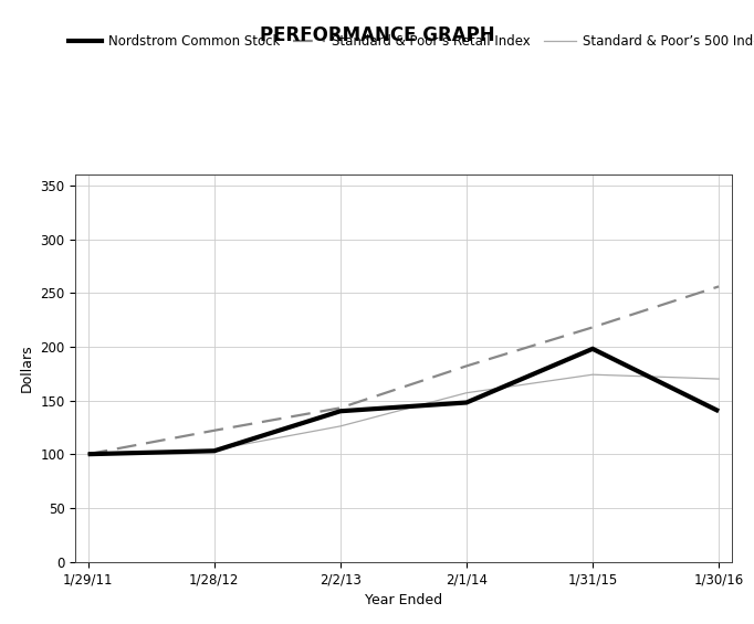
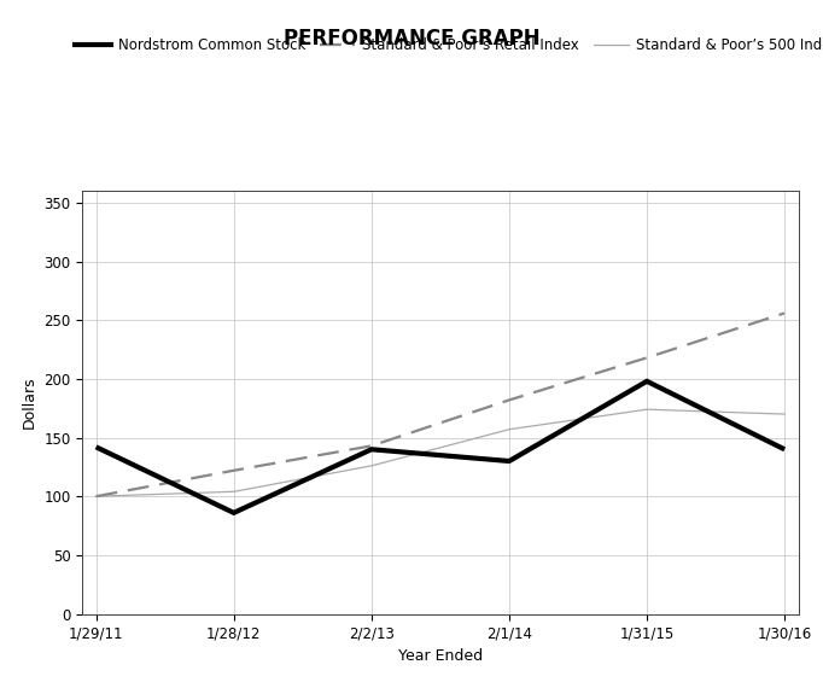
Nordstrom Common Stock/1/29/11: 100 -> 142
Nordstrom Common Stock/1/28/12: 103 -> 86
Nordstrom Common Stock/2/1/14: 148 -> 130
